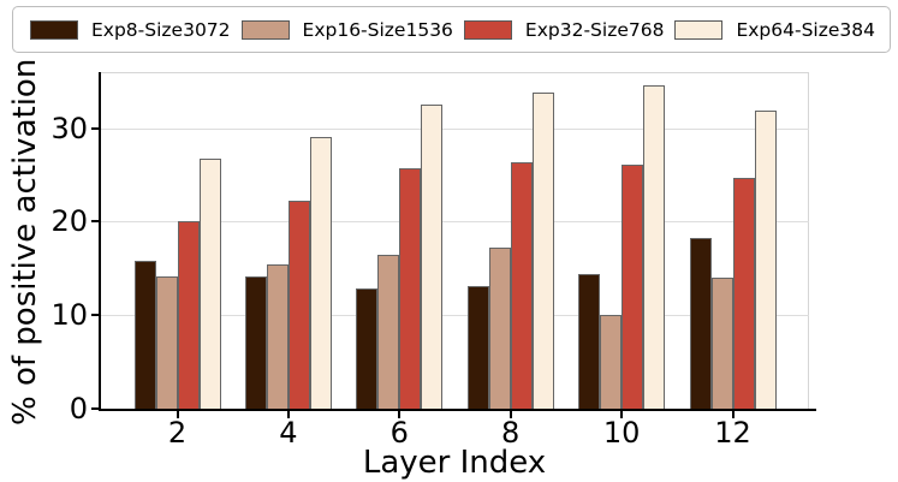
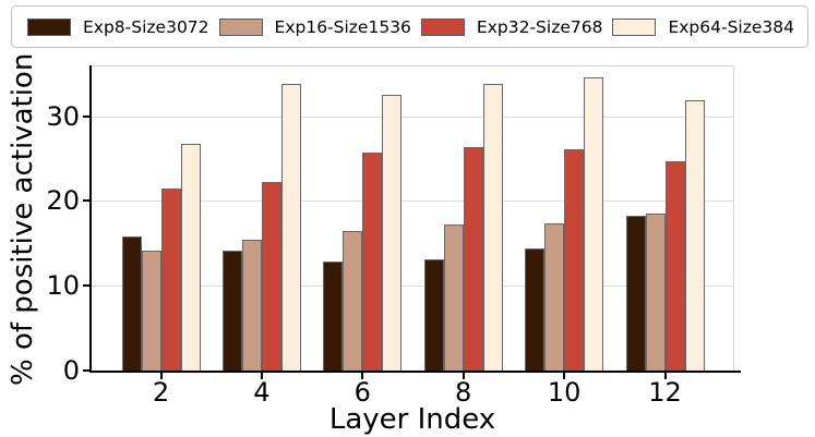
Exp32-Size768/2: 20 -> 22
Exp64-Size384/4: 29 -> 34
Exp16-Size1536/10: 10 -> 17
Exp16-Size1536/12: 14 -> 18
